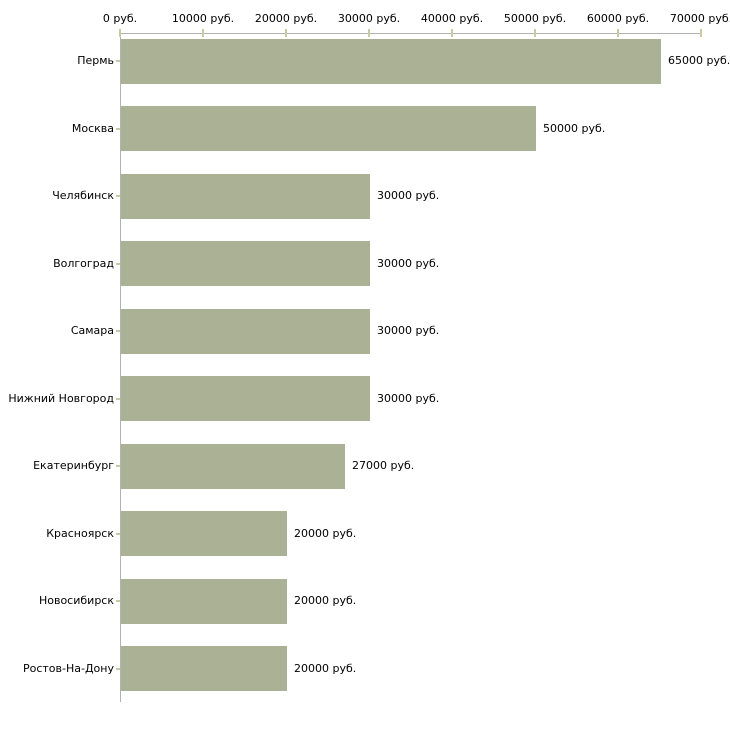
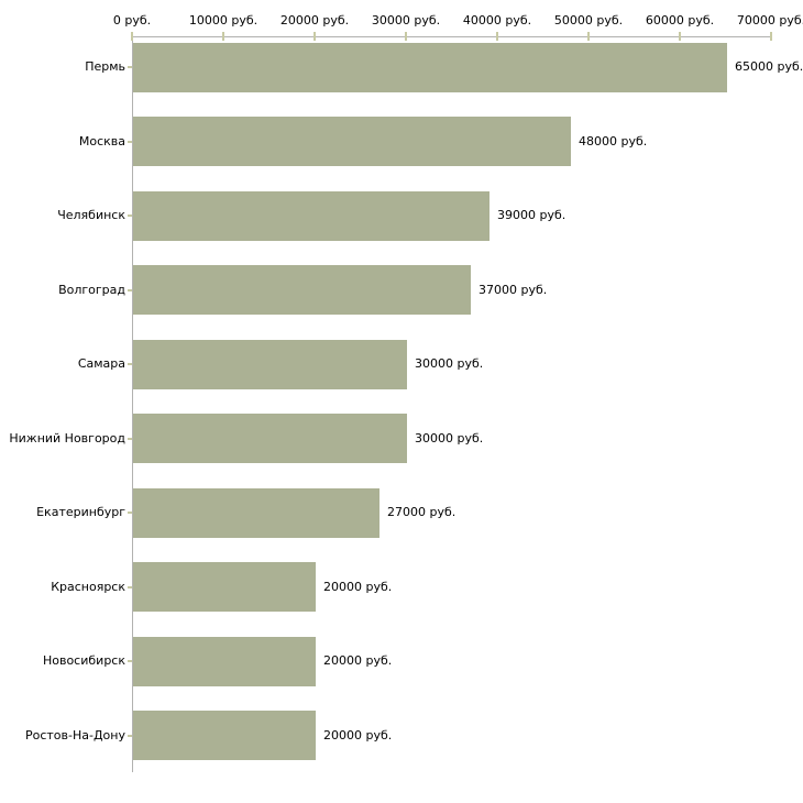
Москва: 50000 -> 48000
Челябинск: 30000 -> 39000
Волгоград: 30000 -> 37000
